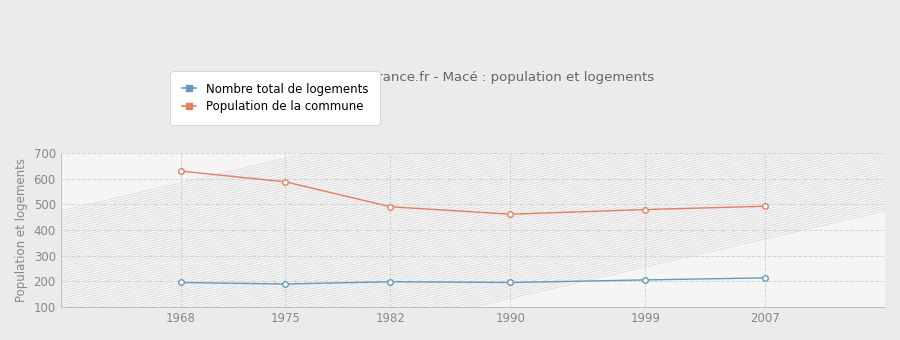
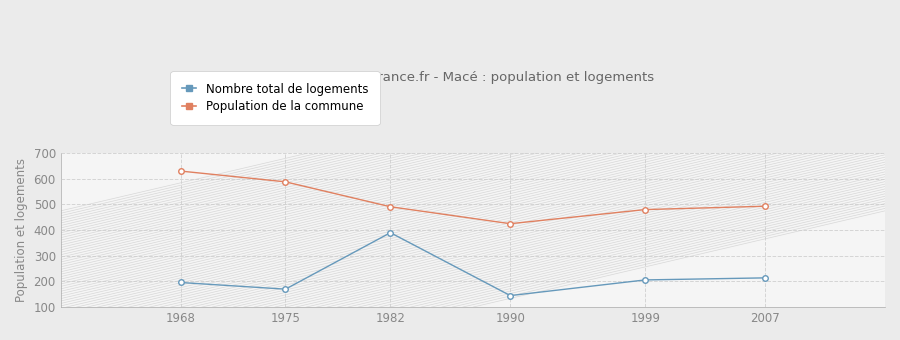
Nombre total de logements/1975: 190 -> 170
Nombre total de logements/1982: 199 -> 390
Nombre total de logements/1990: 196 -> 145
Population de la commune/1990: 462 -> 425
